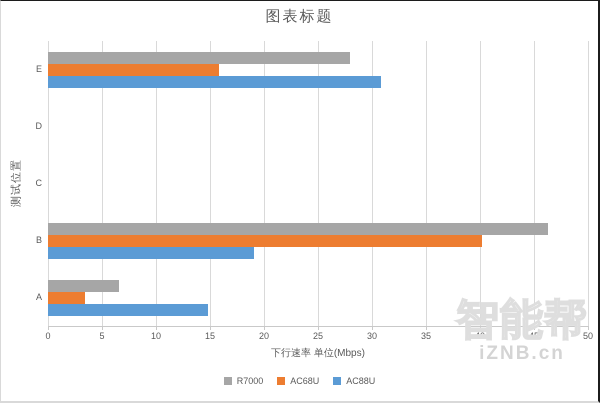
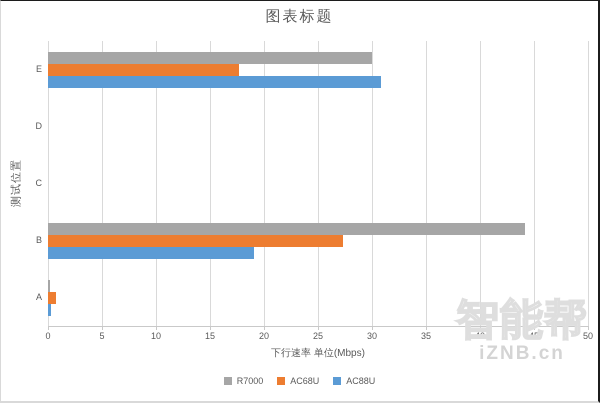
R7000/E: 28.0 -> 30.0
AC68U/E: 15.8 -> 17.7
R7000/B: 46.3 -> 44.2
AC68U/B: 40.2 -> 27.3
R7000/A: 6.6 -> 0.2
AC68U/A: 3.4 -> 0.7
AC88U/A: 14.8 -> 0.3
